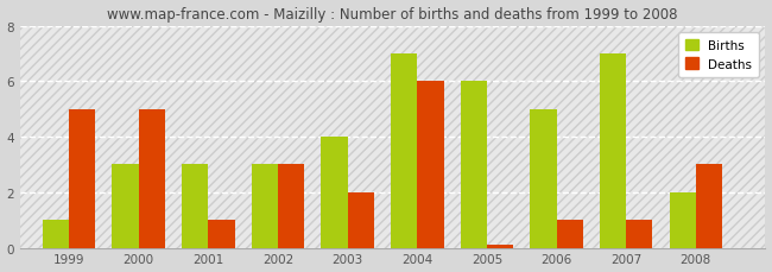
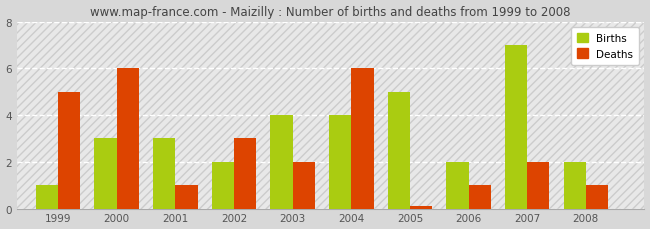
Deaths/2000: 5.0 -> 6.0
Births/2002: 3 -> 2
Births/2004: 7 -> 4
Births/2005: 6 -> 5
Births/2006: 5 -> 2
Deaths/2007: 1.0 -> 2.0
Deaths/2008: 3.0 -> 1.0
